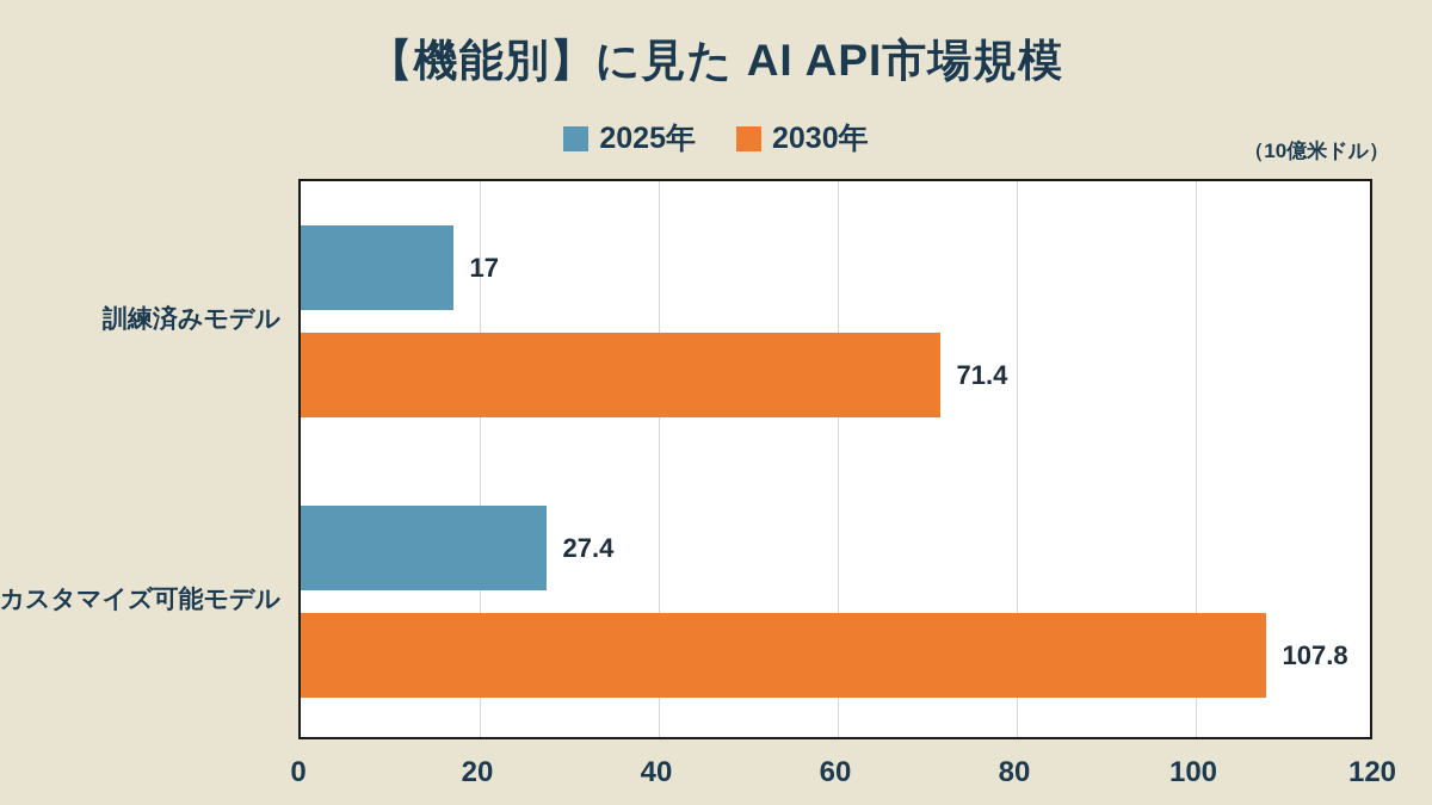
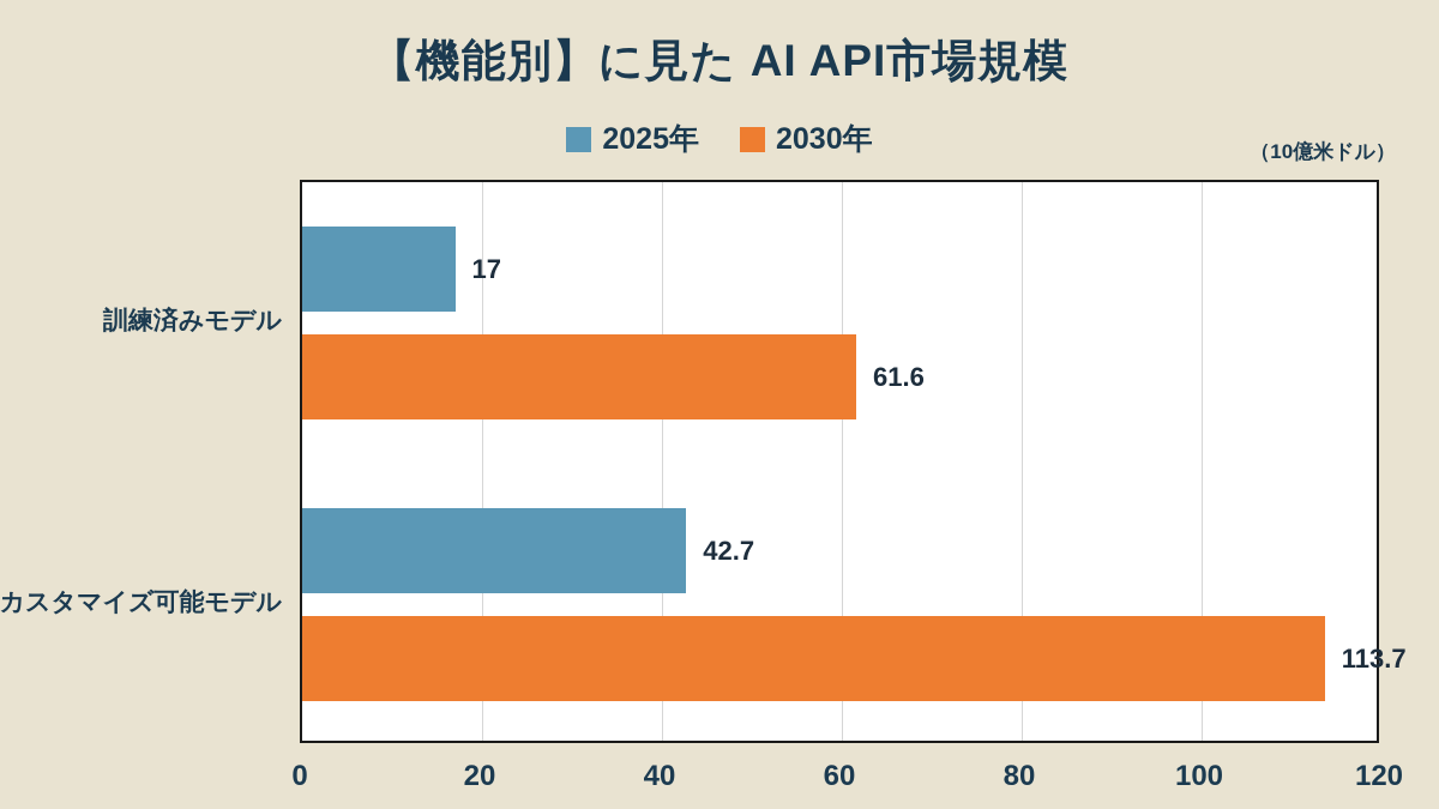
2030年/訓練済みモデル: 71.4 -> 61.6
2025年/カスタマイズ可能モデル: 27.4 -> 42.7
2030年/カスタマイズ可能モデル: 107.8 -> 113.7
